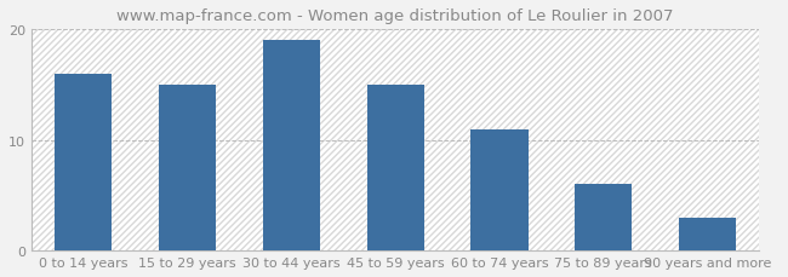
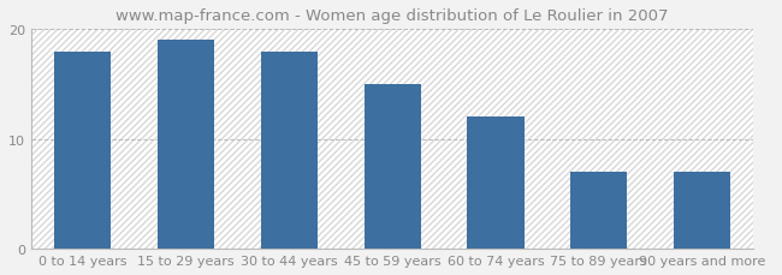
0 to 14 years: 16 -> 18
15 to 29 years: 15 -> 19
30 to 44 years: 19 -> 18
60 to 74 years: 11 -> 12
75 to 89 years: 6 -> 7
90 years and more: 3 -> 7
